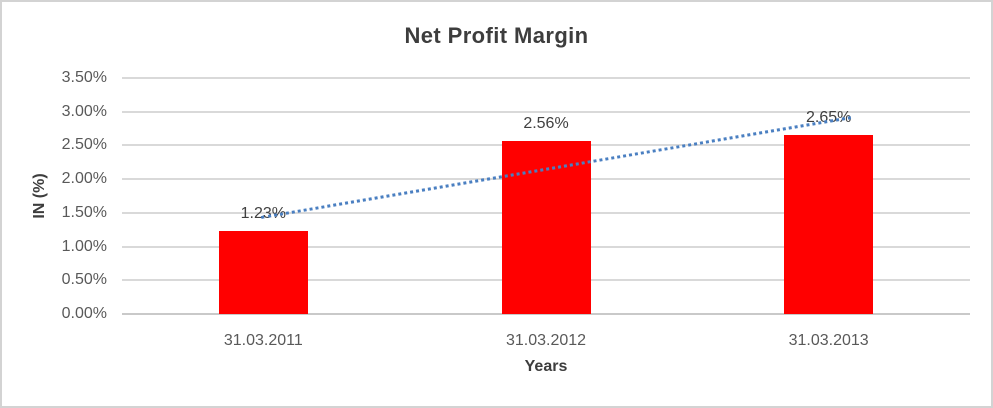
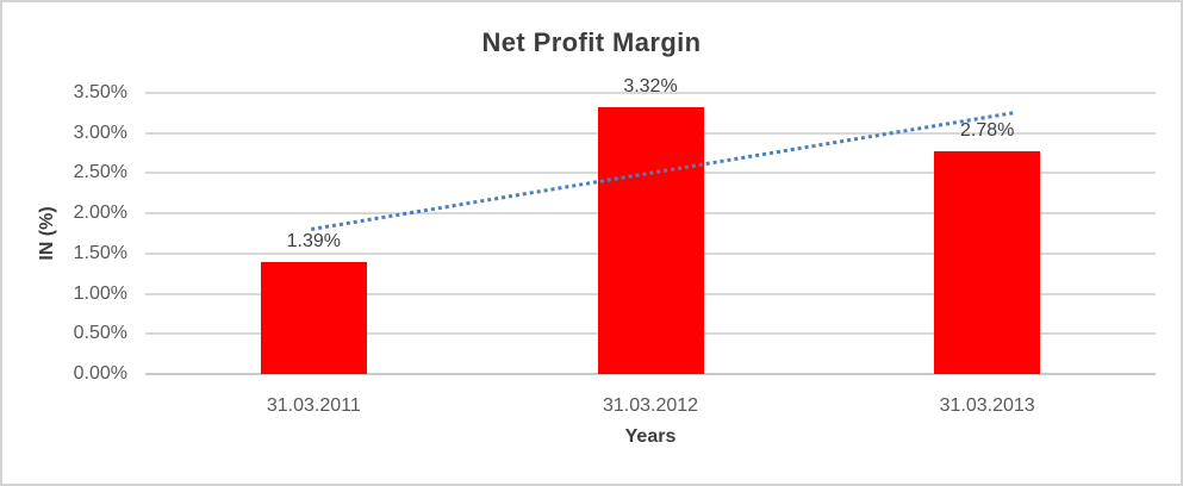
31.03.2011: 1.23% -> 1.39%
31.03.2012: 2.56% -> 3.32%
31.03.2013: 2.65% -> 2.78%
